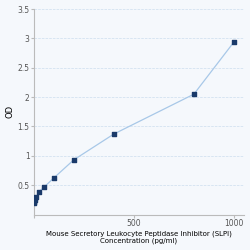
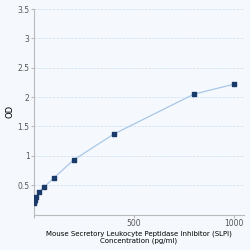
1000: 2.94 -> 2.22
